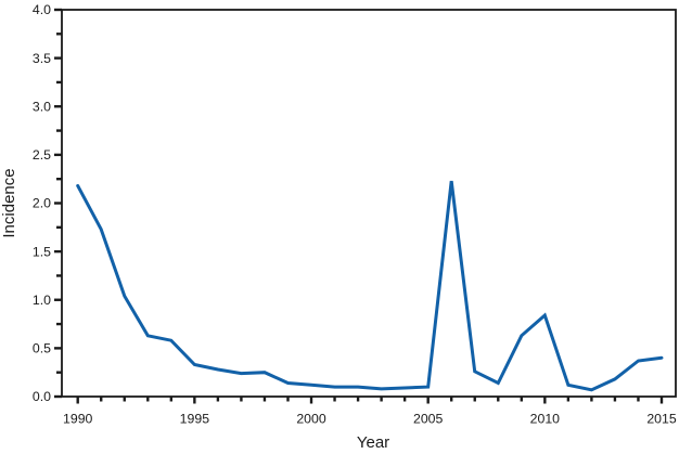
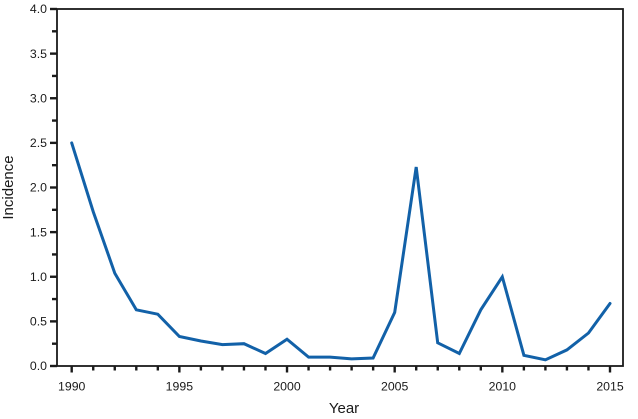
1990: 2.2 -> 2.5
2000: 0.1 -> 0.3
2005: 0.1 -> 0.6
2010: 0.8 -> 1.0
2015: 0.4 -> 0.7
